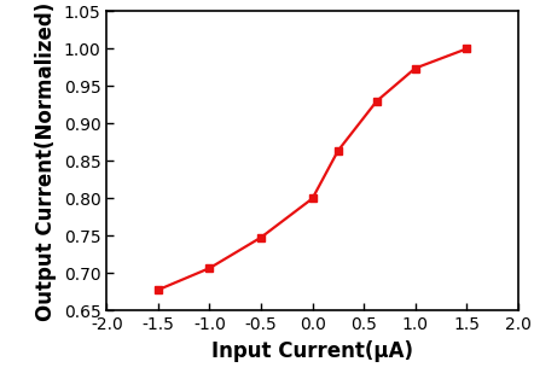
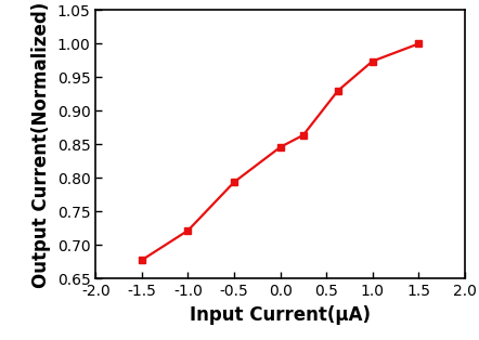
-1.0: 0.707 -> 0.722
-0.5: 0.748 -> 0.794
0.0: 0.800 -> 0.846
